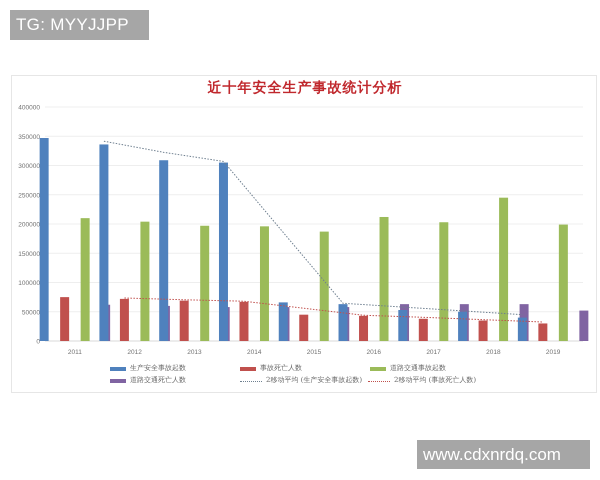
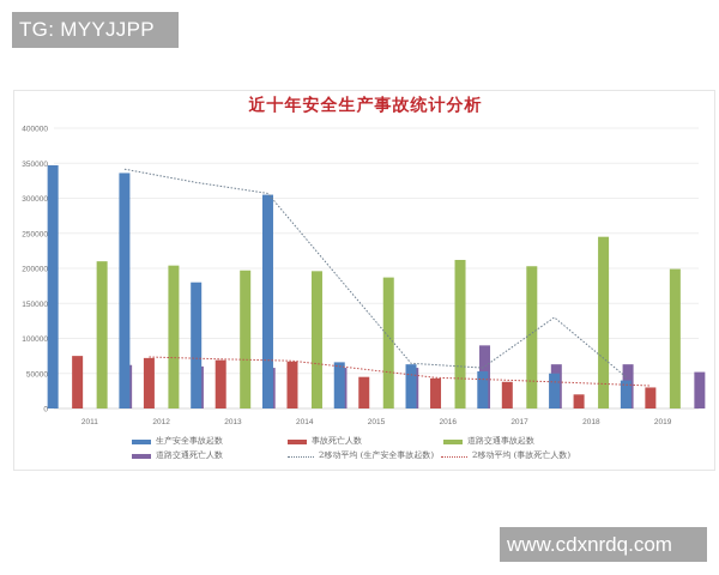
生产安全事故起数/2013: 310000 -> 180000
道路交通死亡人数/2016: 60000 -> 90000
事故死亡人数/2018: 40000 -> 20000
2移动平均 (生产安全事故起数)/2018: 50000 -> 130000
